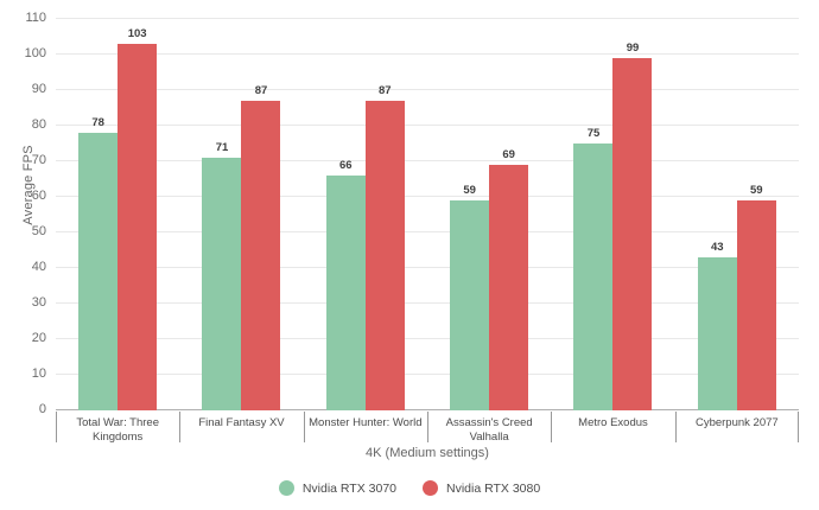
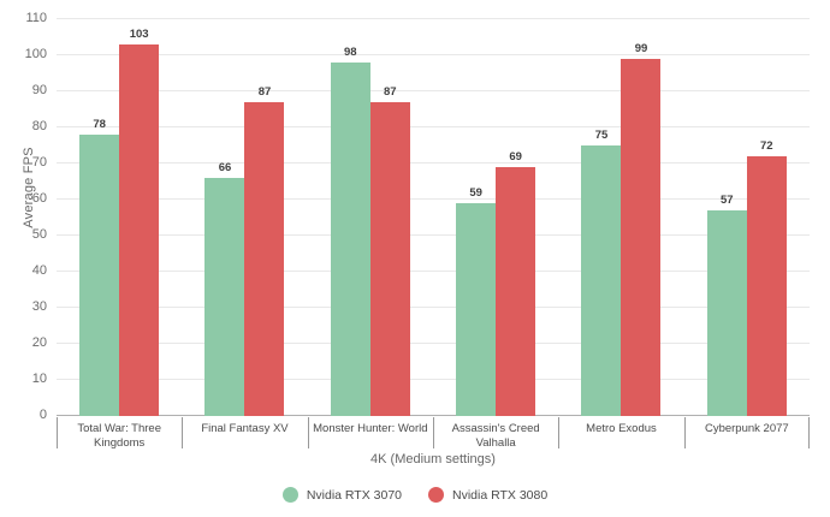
Nvidia RTX 3070/Final Fantasy XV: 71 -> 66
Nvidia RTX 3070/Monster Hunter: World: 66 -> 98
Nvidia RTX 3070/Cyberpunk 2077: 43 -> 57
Nvidia RTX 3080/Cyberpunk 2077: 59 -> 72
